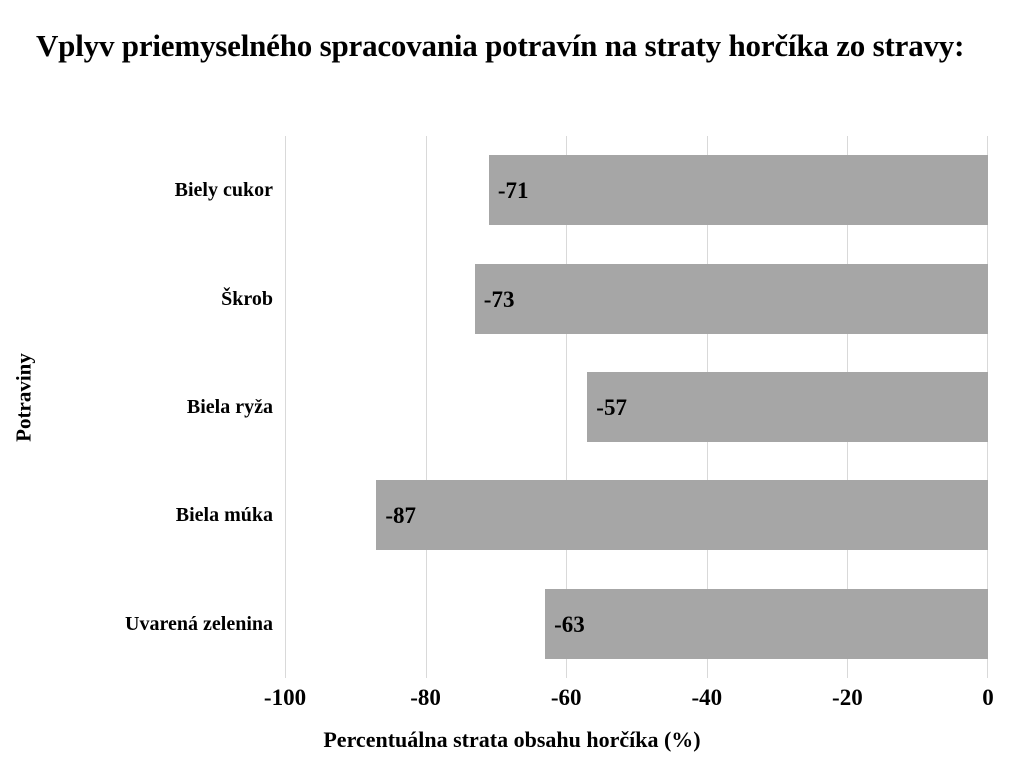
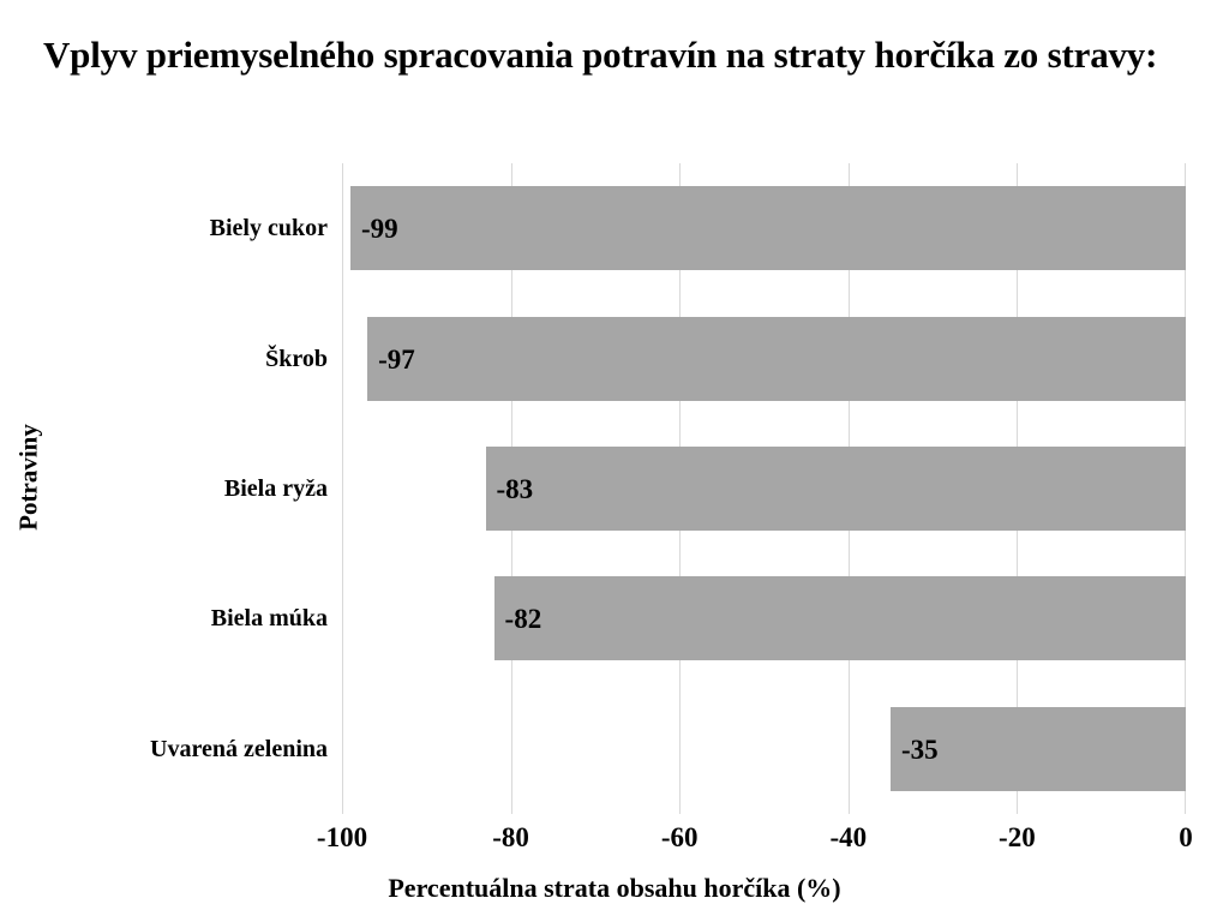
Biely cukor: -71 -> -99
Škrob: -73 -> -97
Biela ryža: -57 -> -83
Biela múka: -87 -> -82
Uvarená zelenina: -63 -> -35
